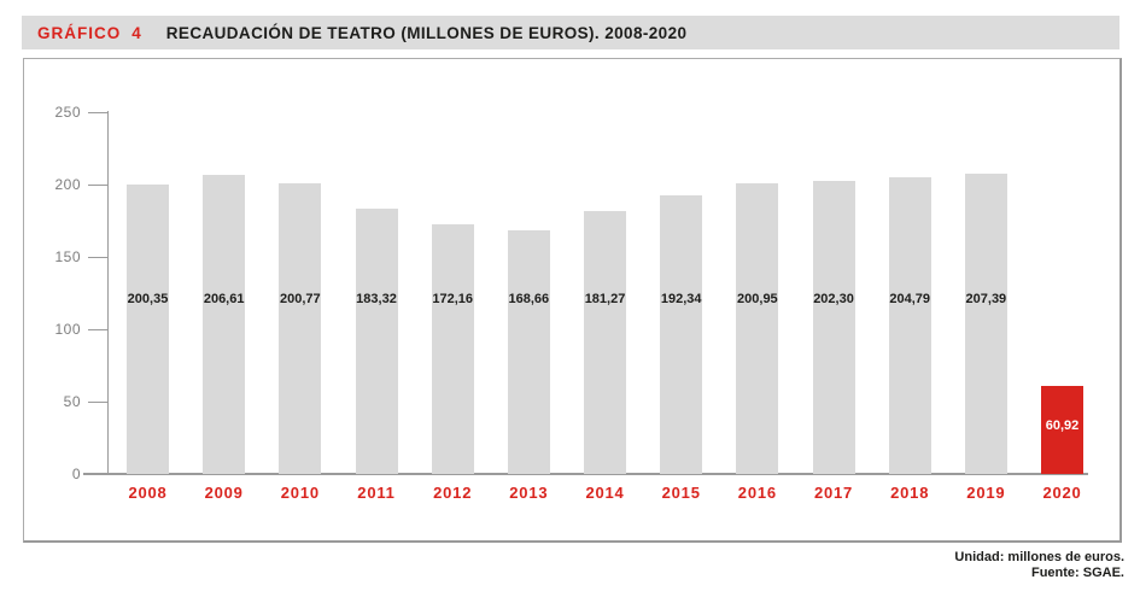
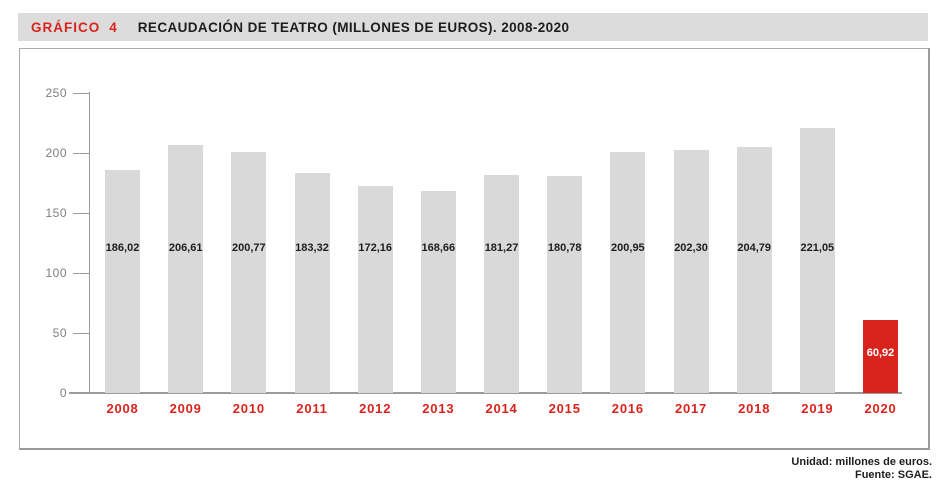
2008: 200,35 -> 186,02
2015: 192,34 -> 180,78
2019: 207,39 -> 221,05
